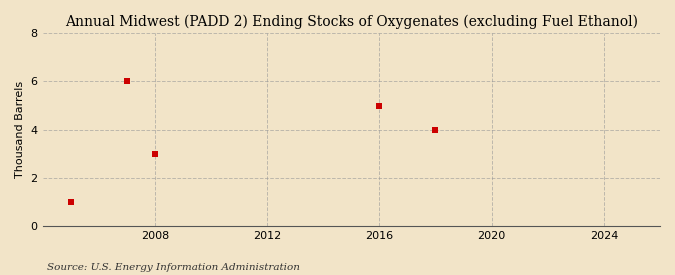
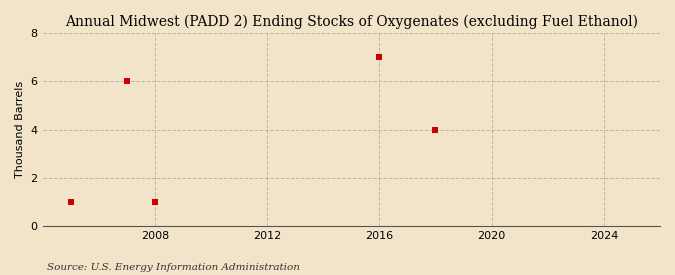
2008: 3 -> 1
2016: 5 -> 7
